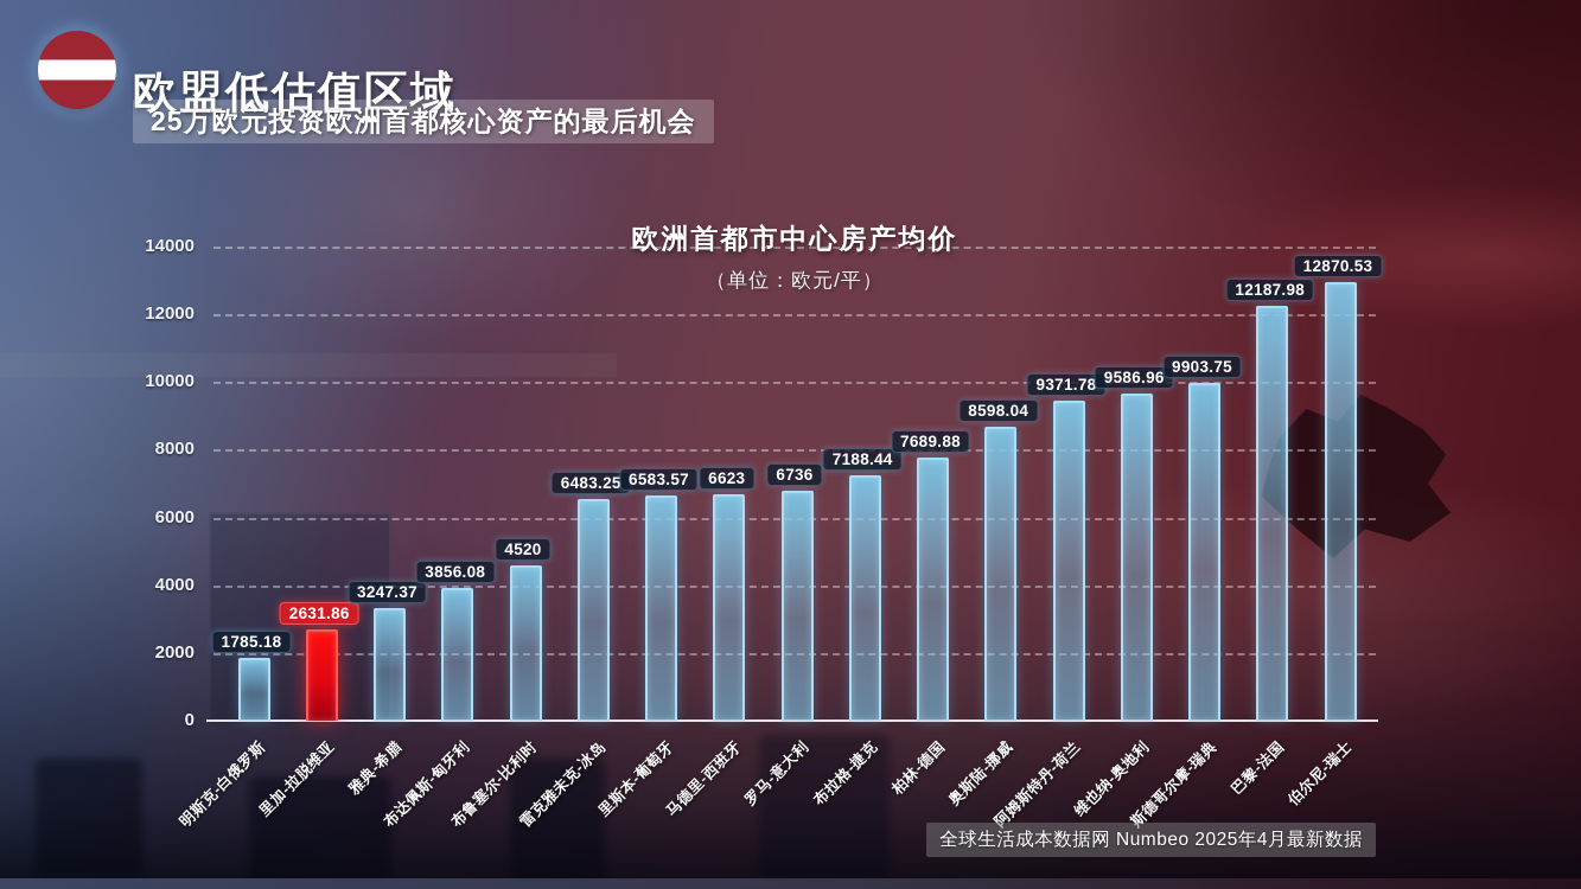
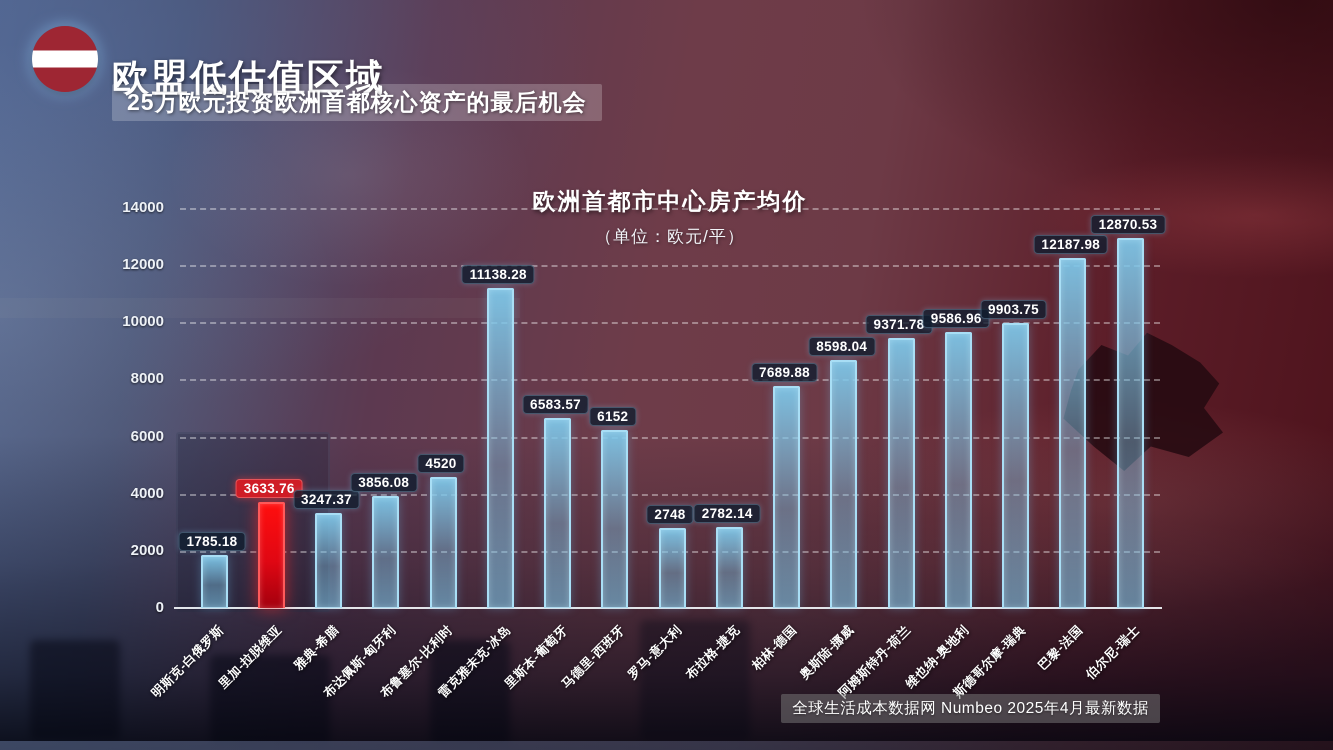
里加-拉脱维亚: 2631.86 -> 3633.76
雷克雅未克-冰岛: 6483.25 -> 11138.28
马德里-西班牙: 6623 -> 6152
罗马-意大利: 6736 -> 2748
布拉格-捷克: 7188.44 -> 2782.14
